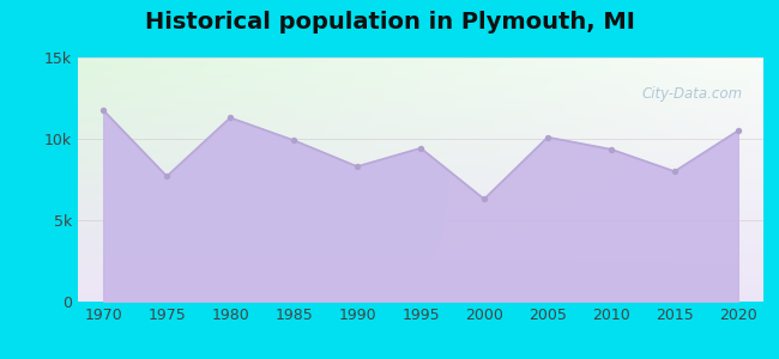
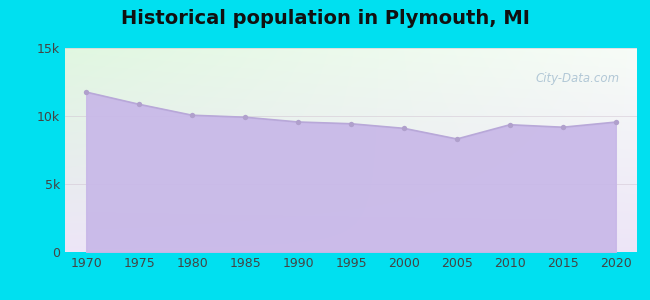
1975: 7.7k -> 10.9k
1980: 11.3k -> 10.1k
1990: 8.3k -> 9.6k
2000: 6.3k -> 9.1k
2005: 10.1k -> 8.3k
2015: 8.0k -> 9.2k
2020: 10.5k -> 9.6k
